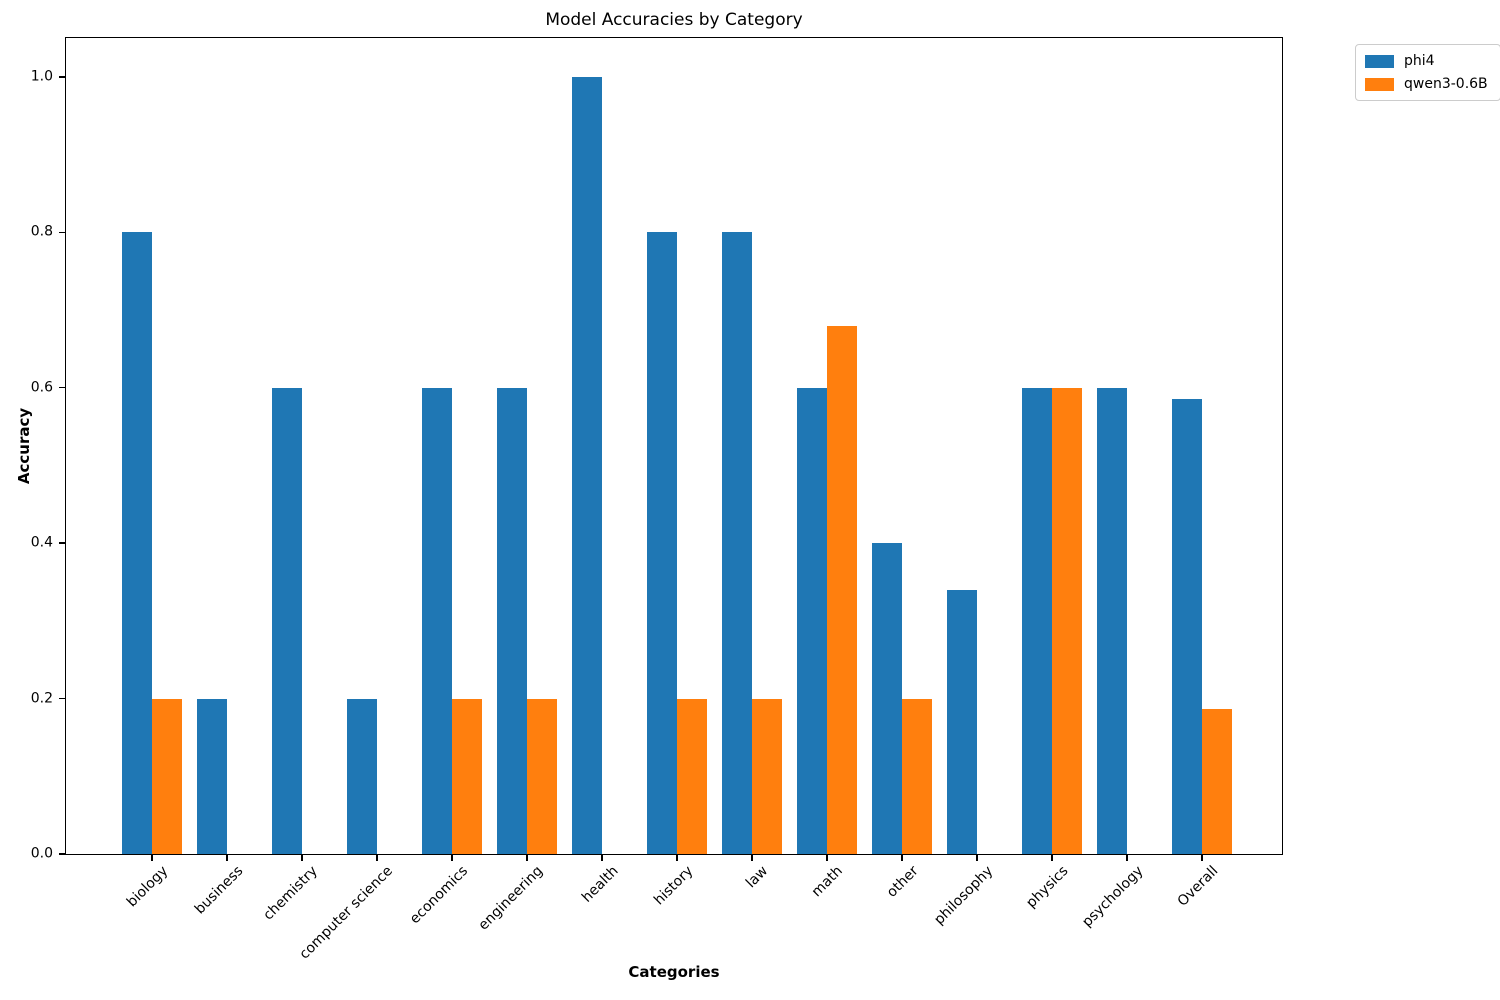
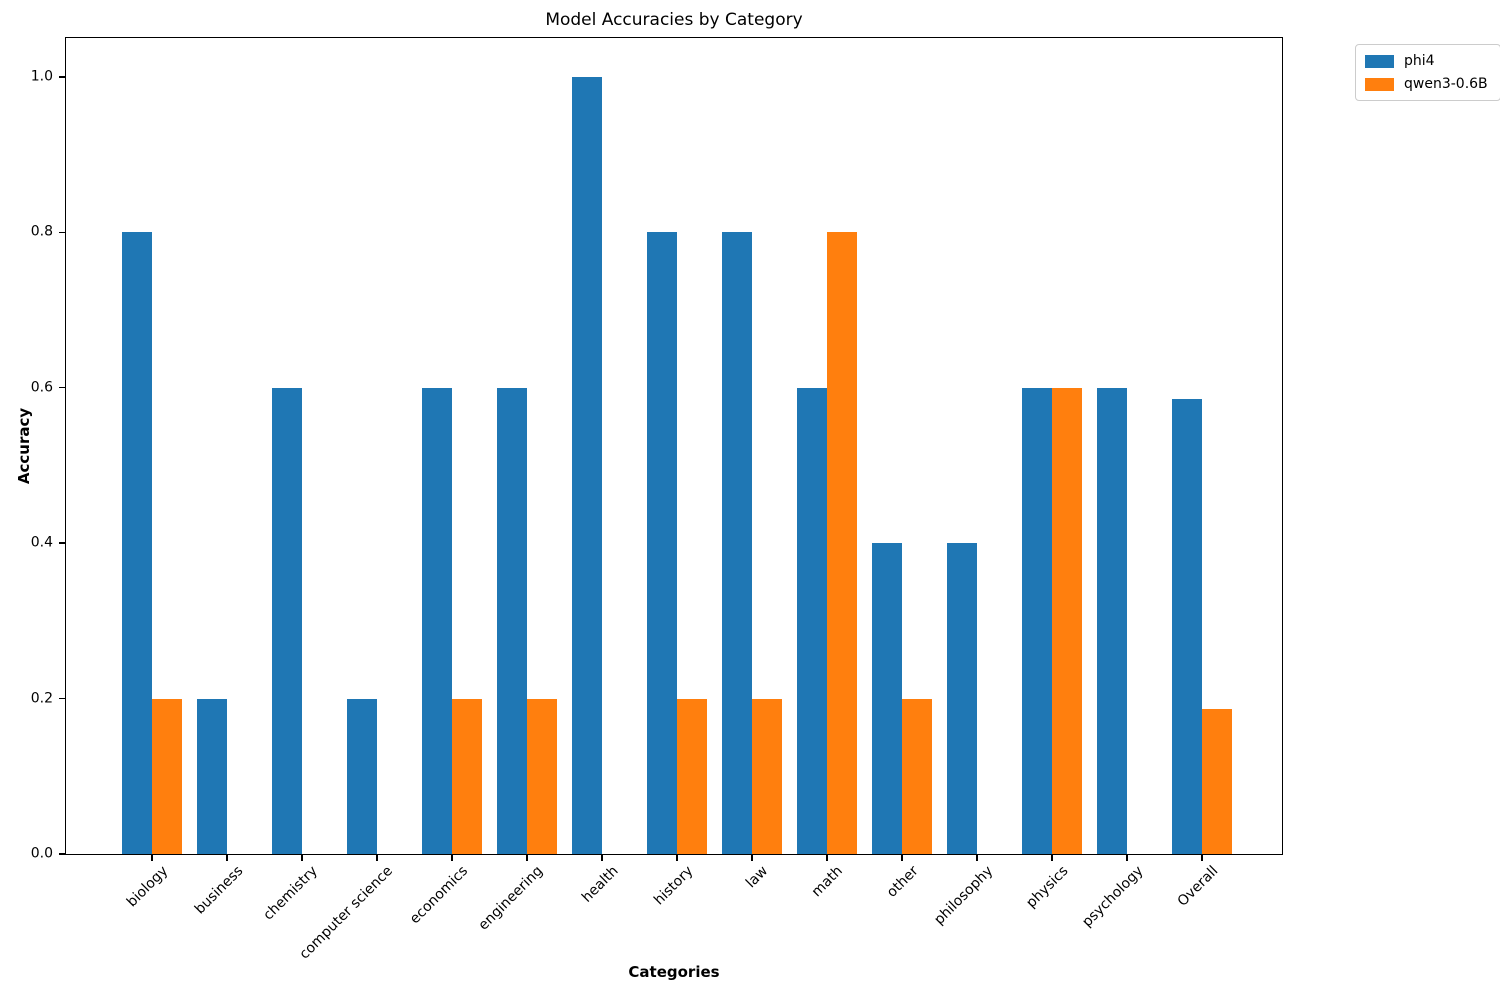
qwen3-0.6B/math: 0.68 -> 0.80
phi4/philosophy: 0.34 -> 0.40
